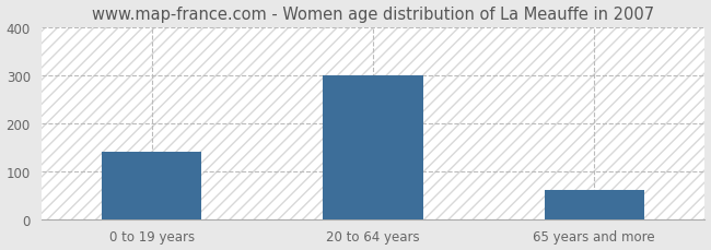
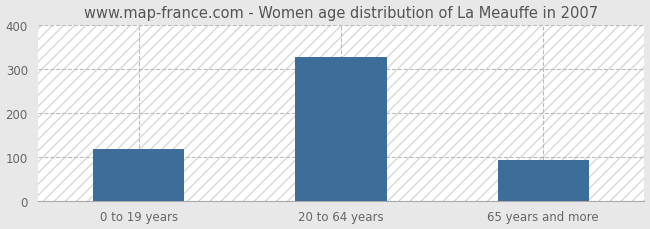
0 to 19 years: 140 -> 118
20 to 64 years: 300 -> 328
65 years and more: 60 -> 93
